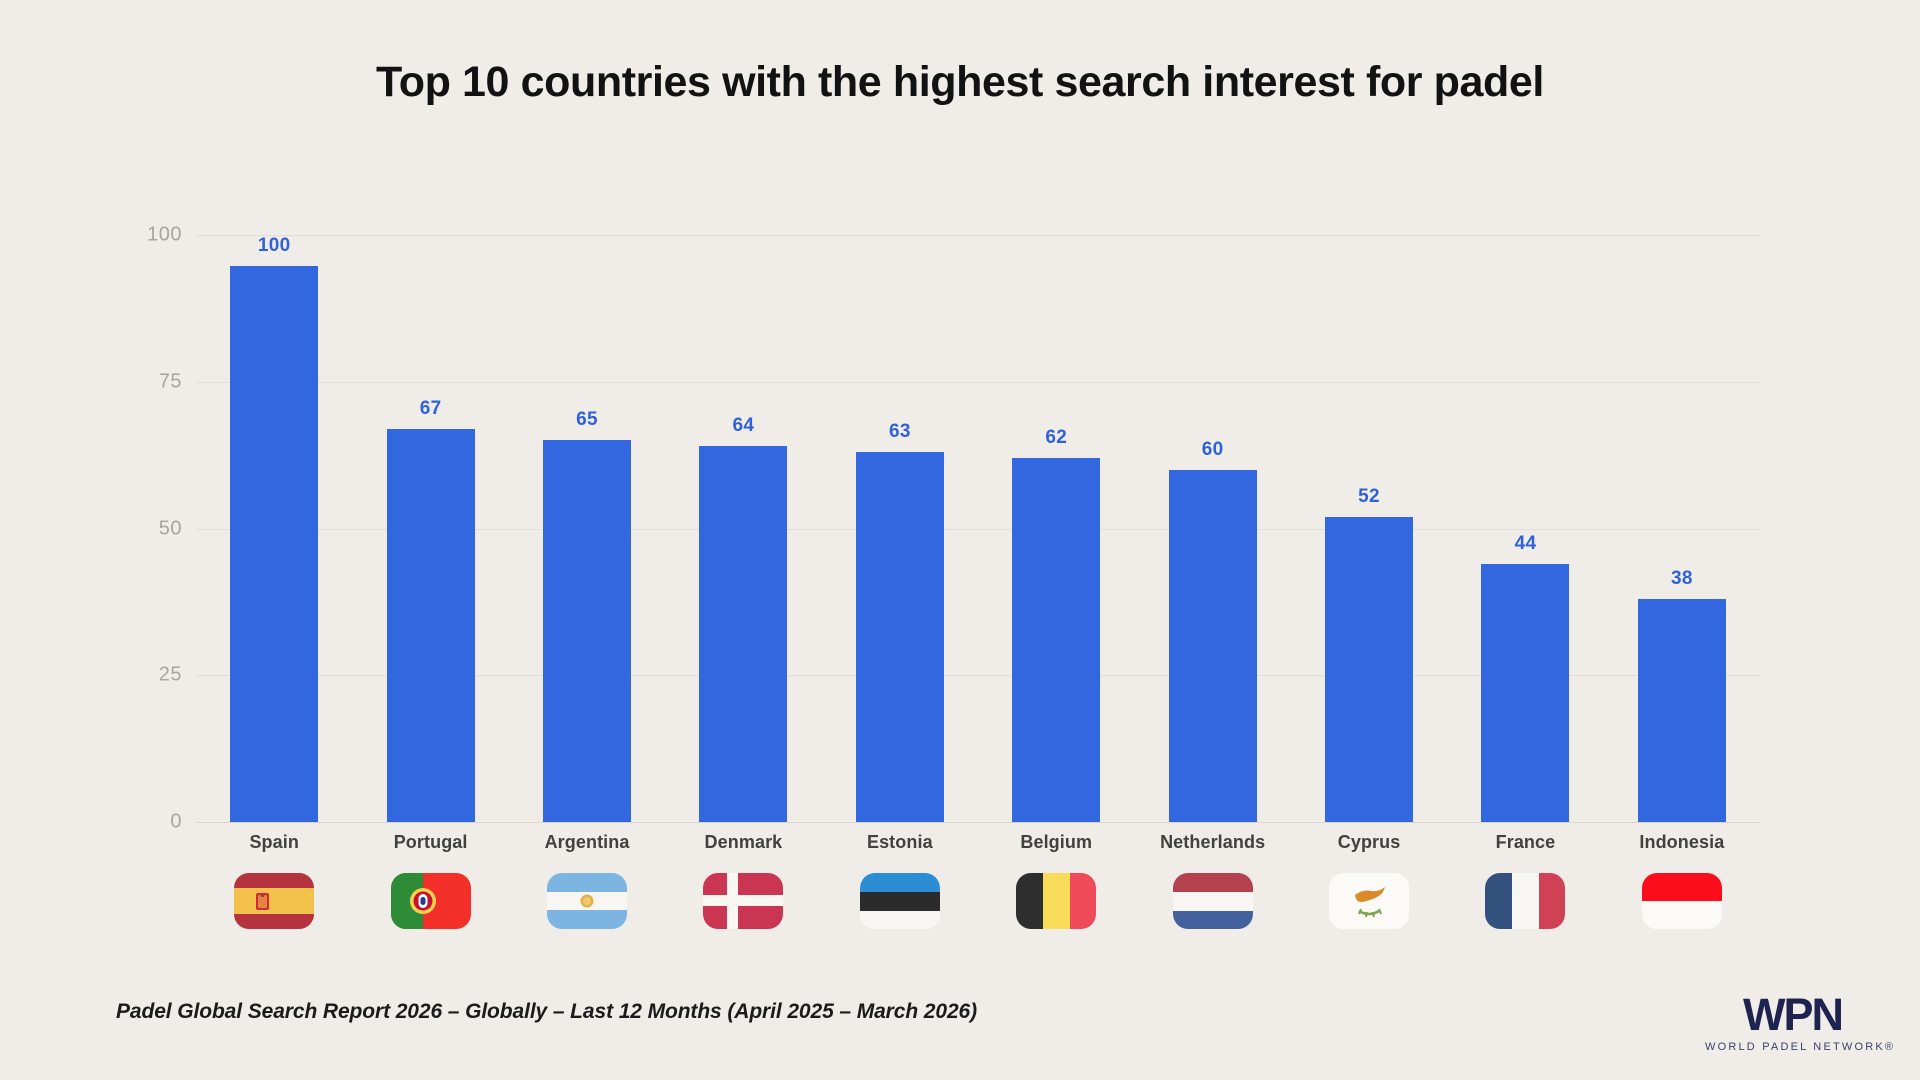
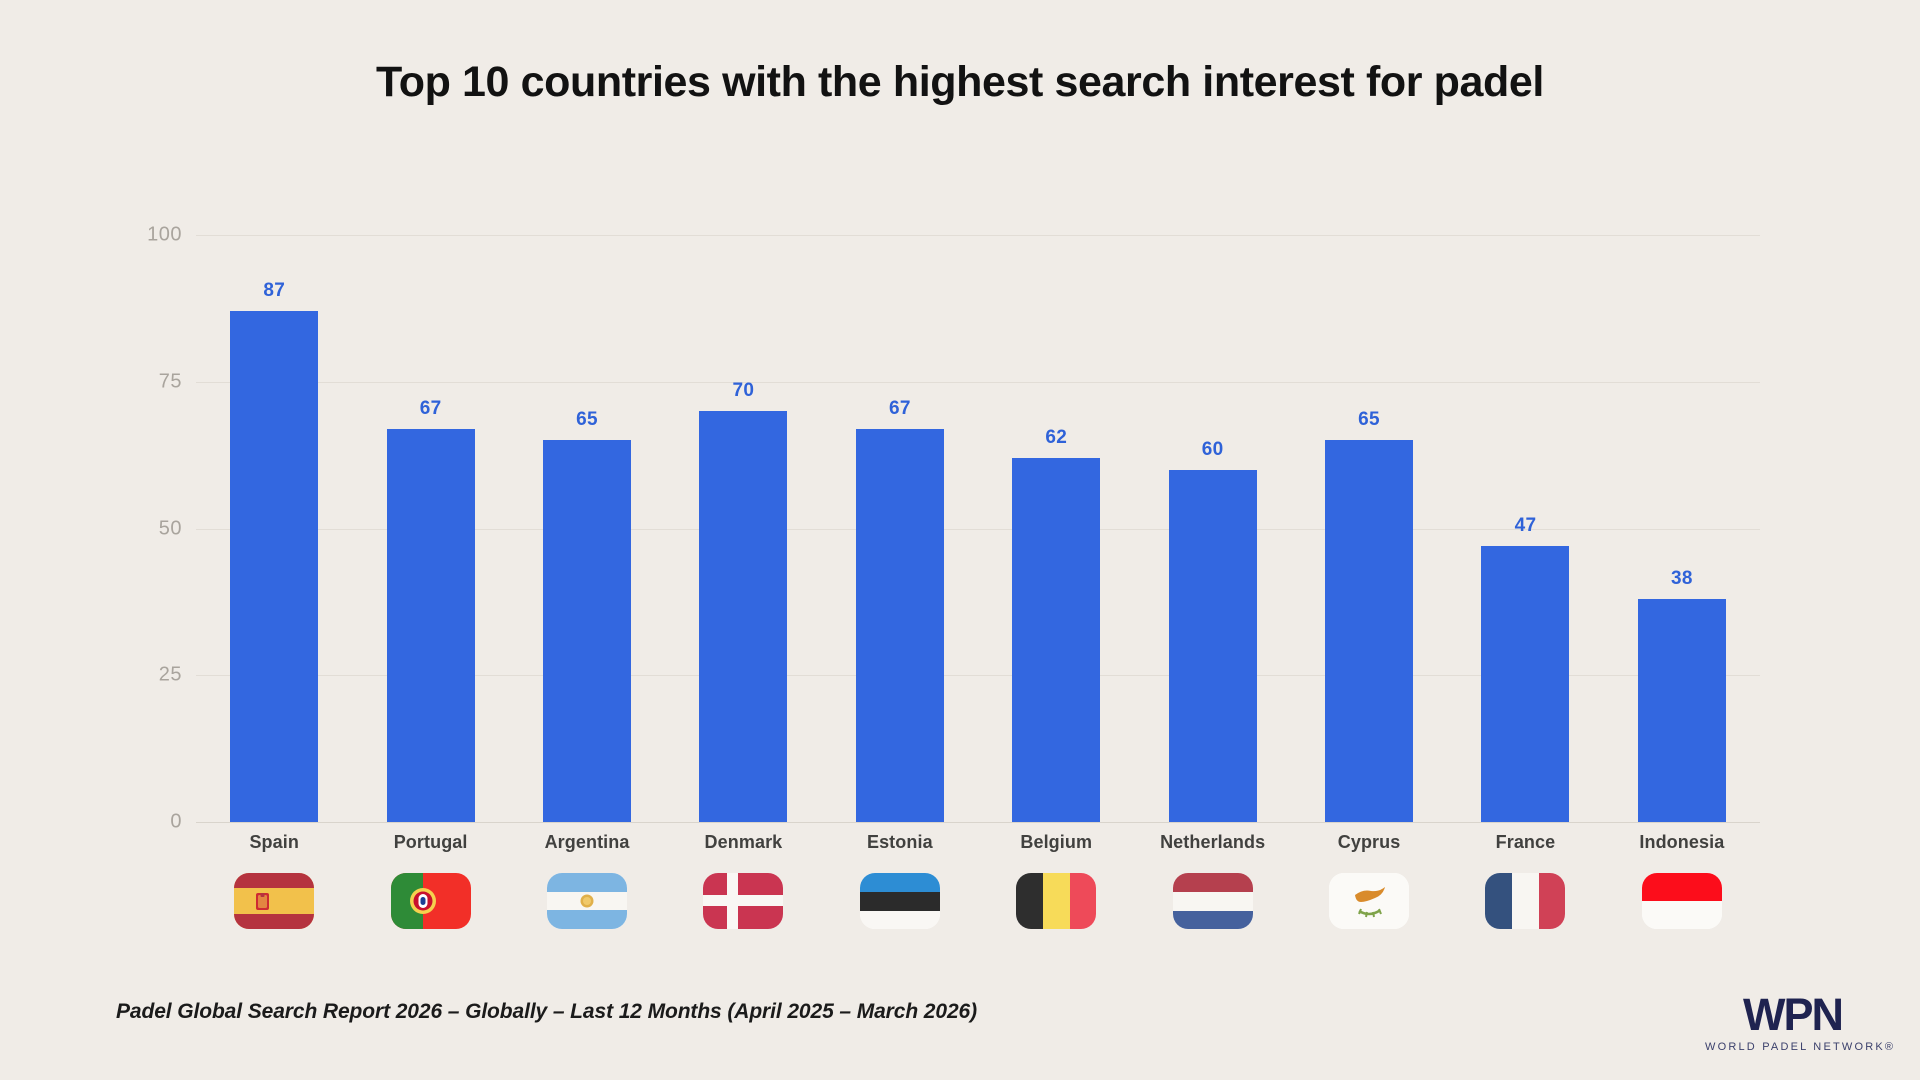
Spain: 100 -> 87
Denmark: 64 -> 70
Estonia: 63 -> 67
Cyprus: 52 -> 65
France: 44 -> 47
